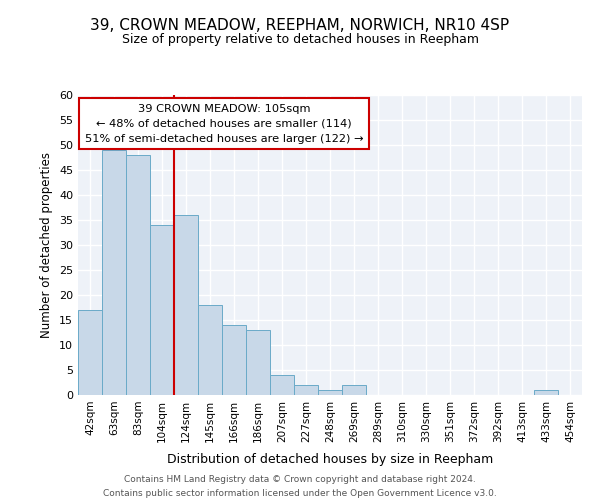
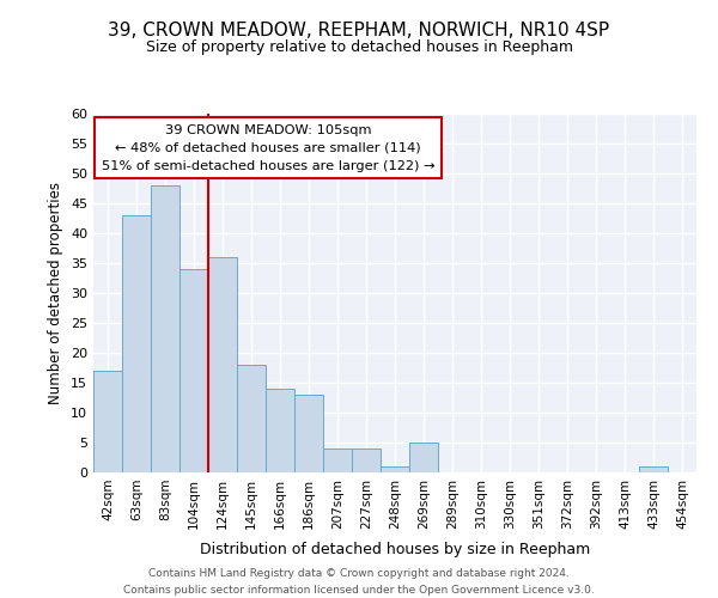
63sqm: 49 -> 43
227sqm: 2 -> 4
269sqm: 2 -> 5
